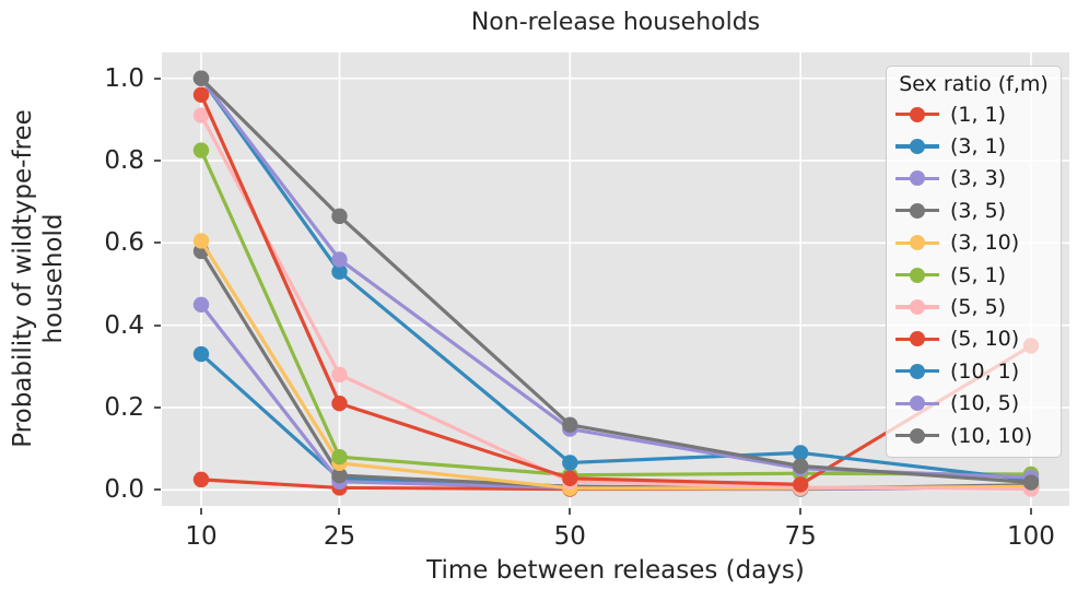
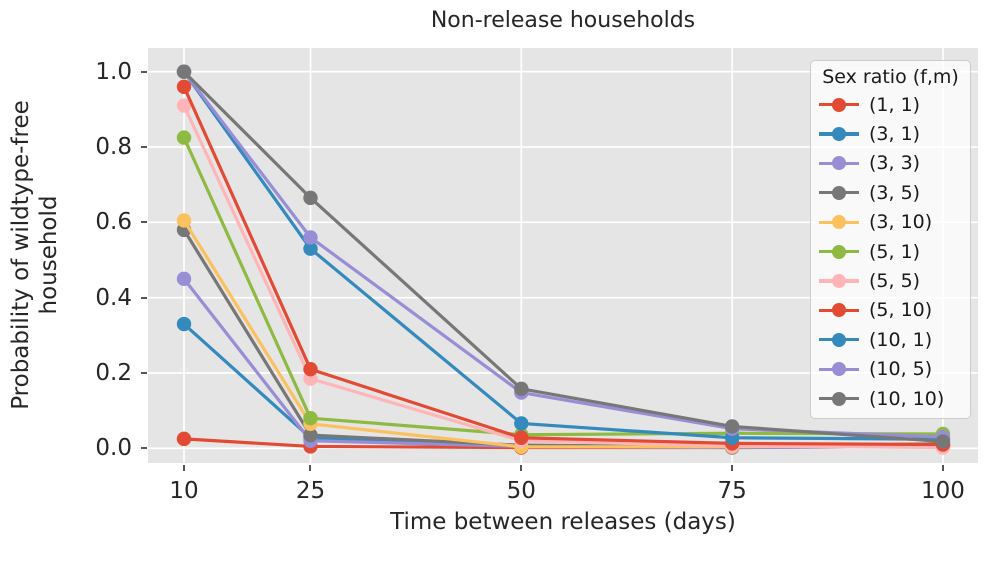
(5, 5)/25: 0.28 -> 0.18
(10, 1)/75: 0.09 -> 0.03
(5, 10)/100: 0.35 -> 0.01
